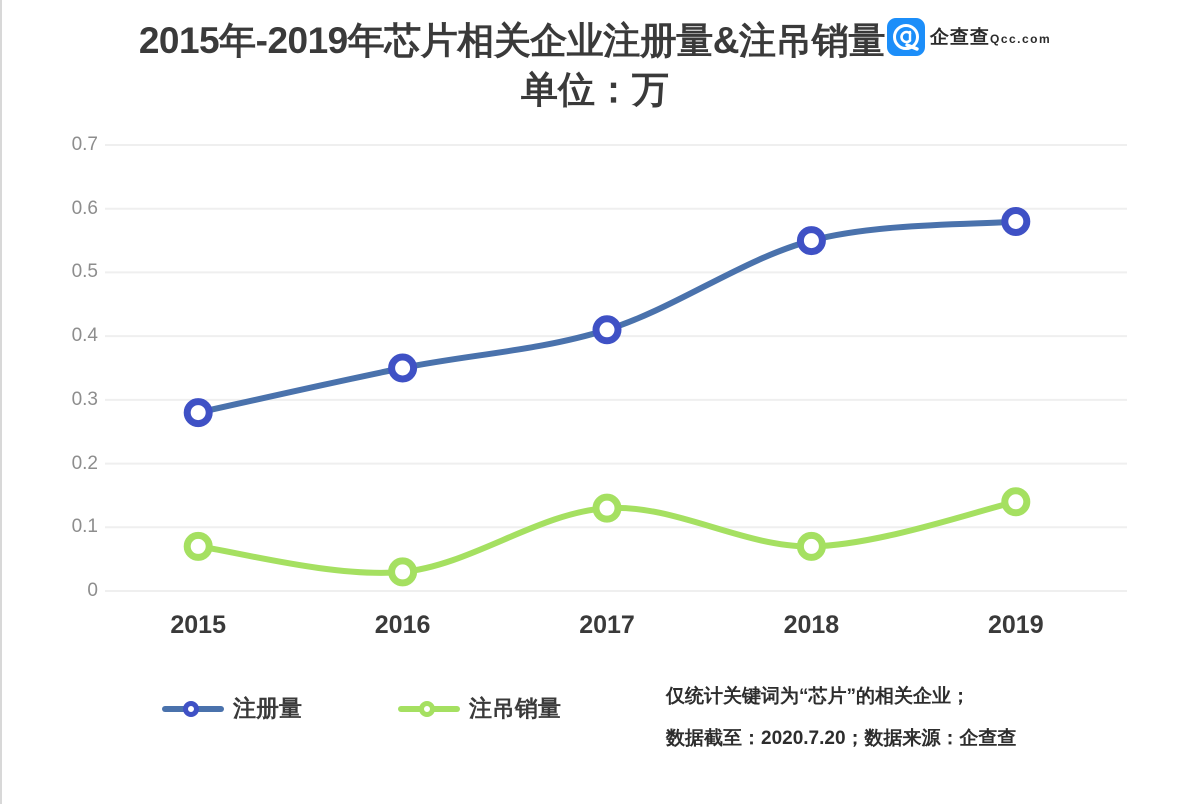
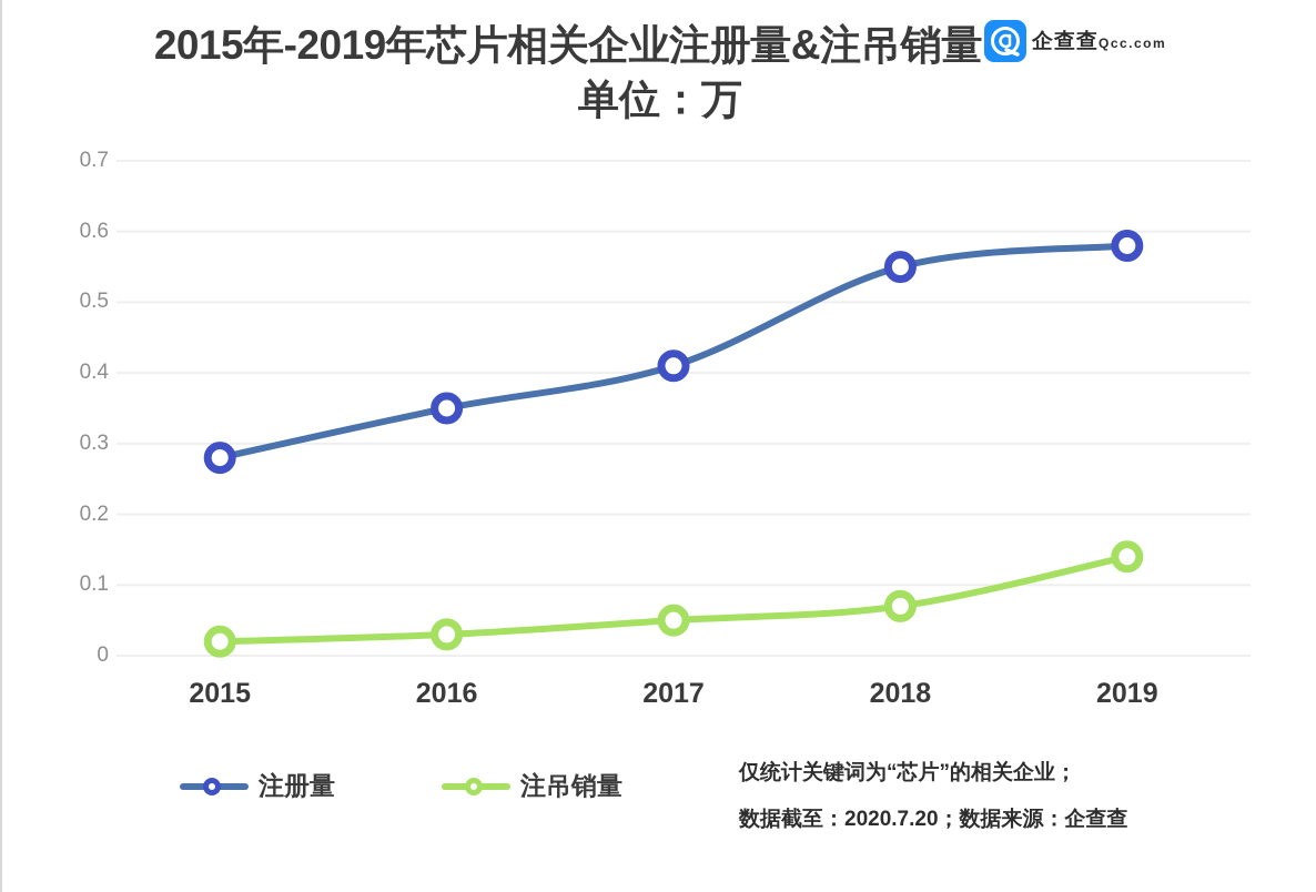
注吊销量/2015: 0.07 -> 0.02
注吊销量/2017: 0.13 -> 0.05
